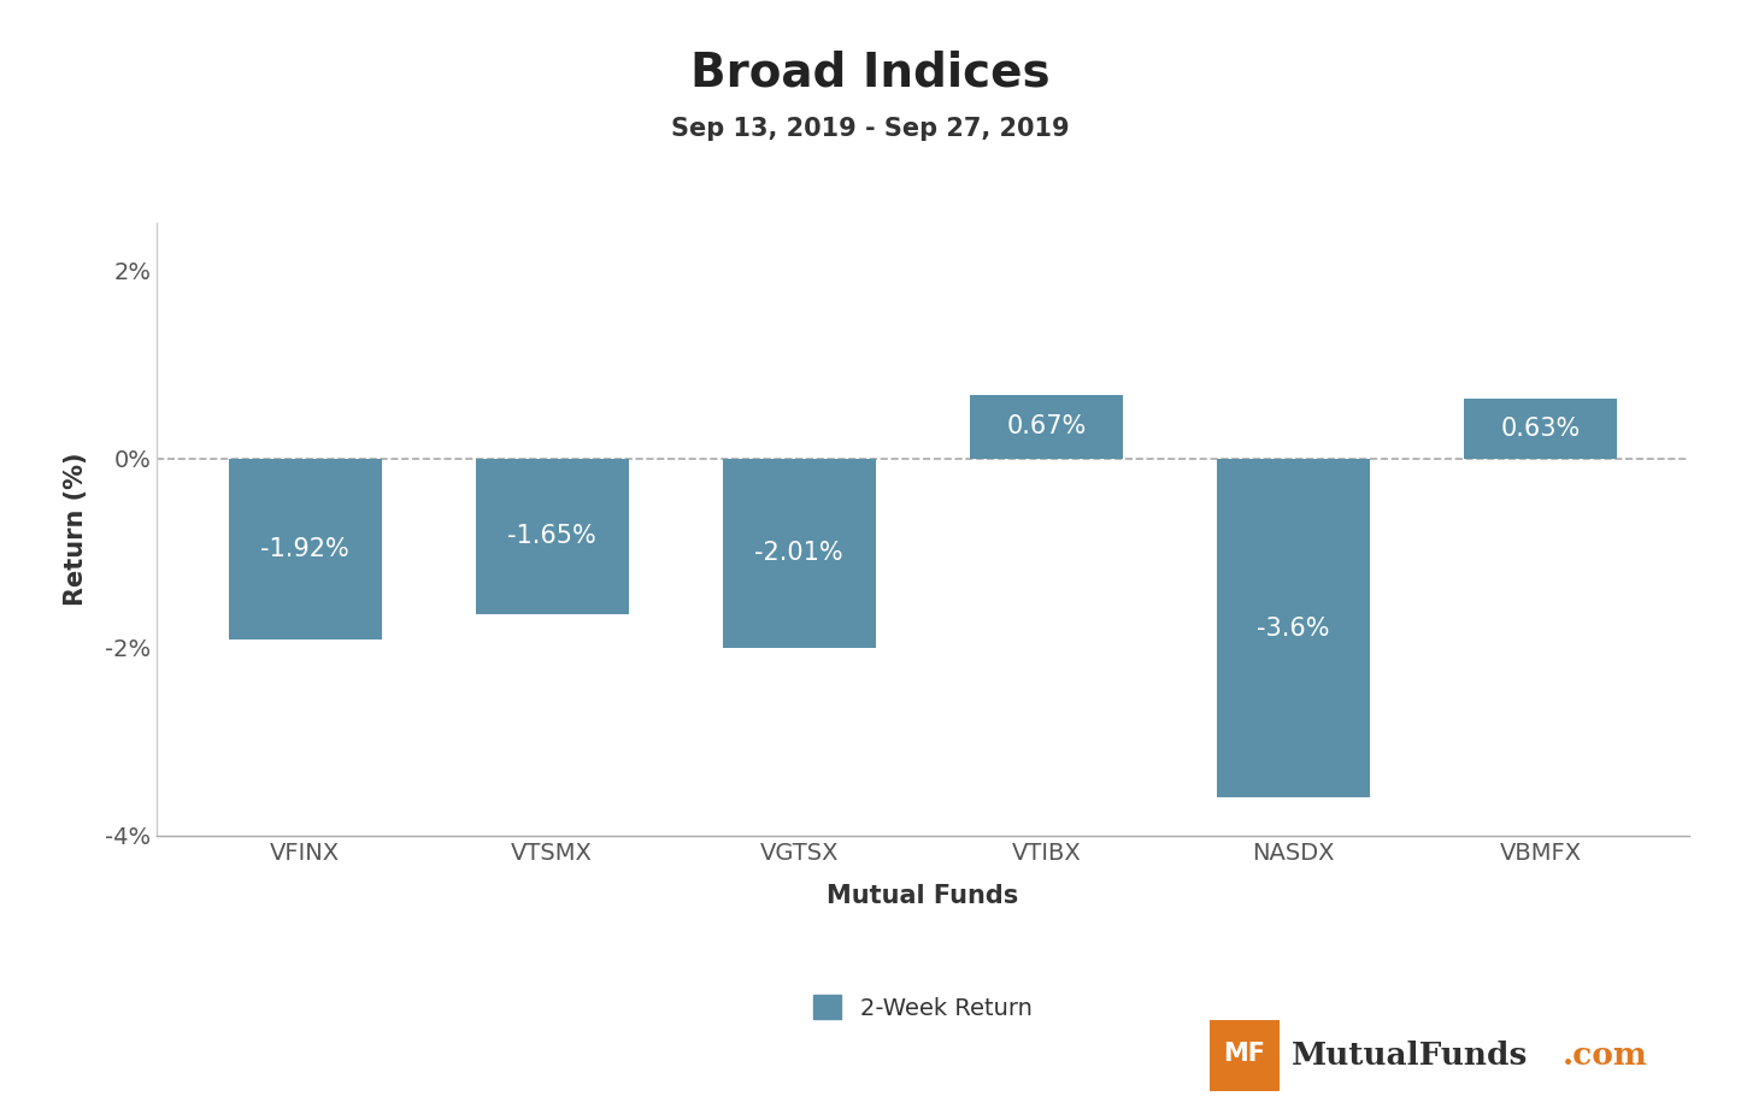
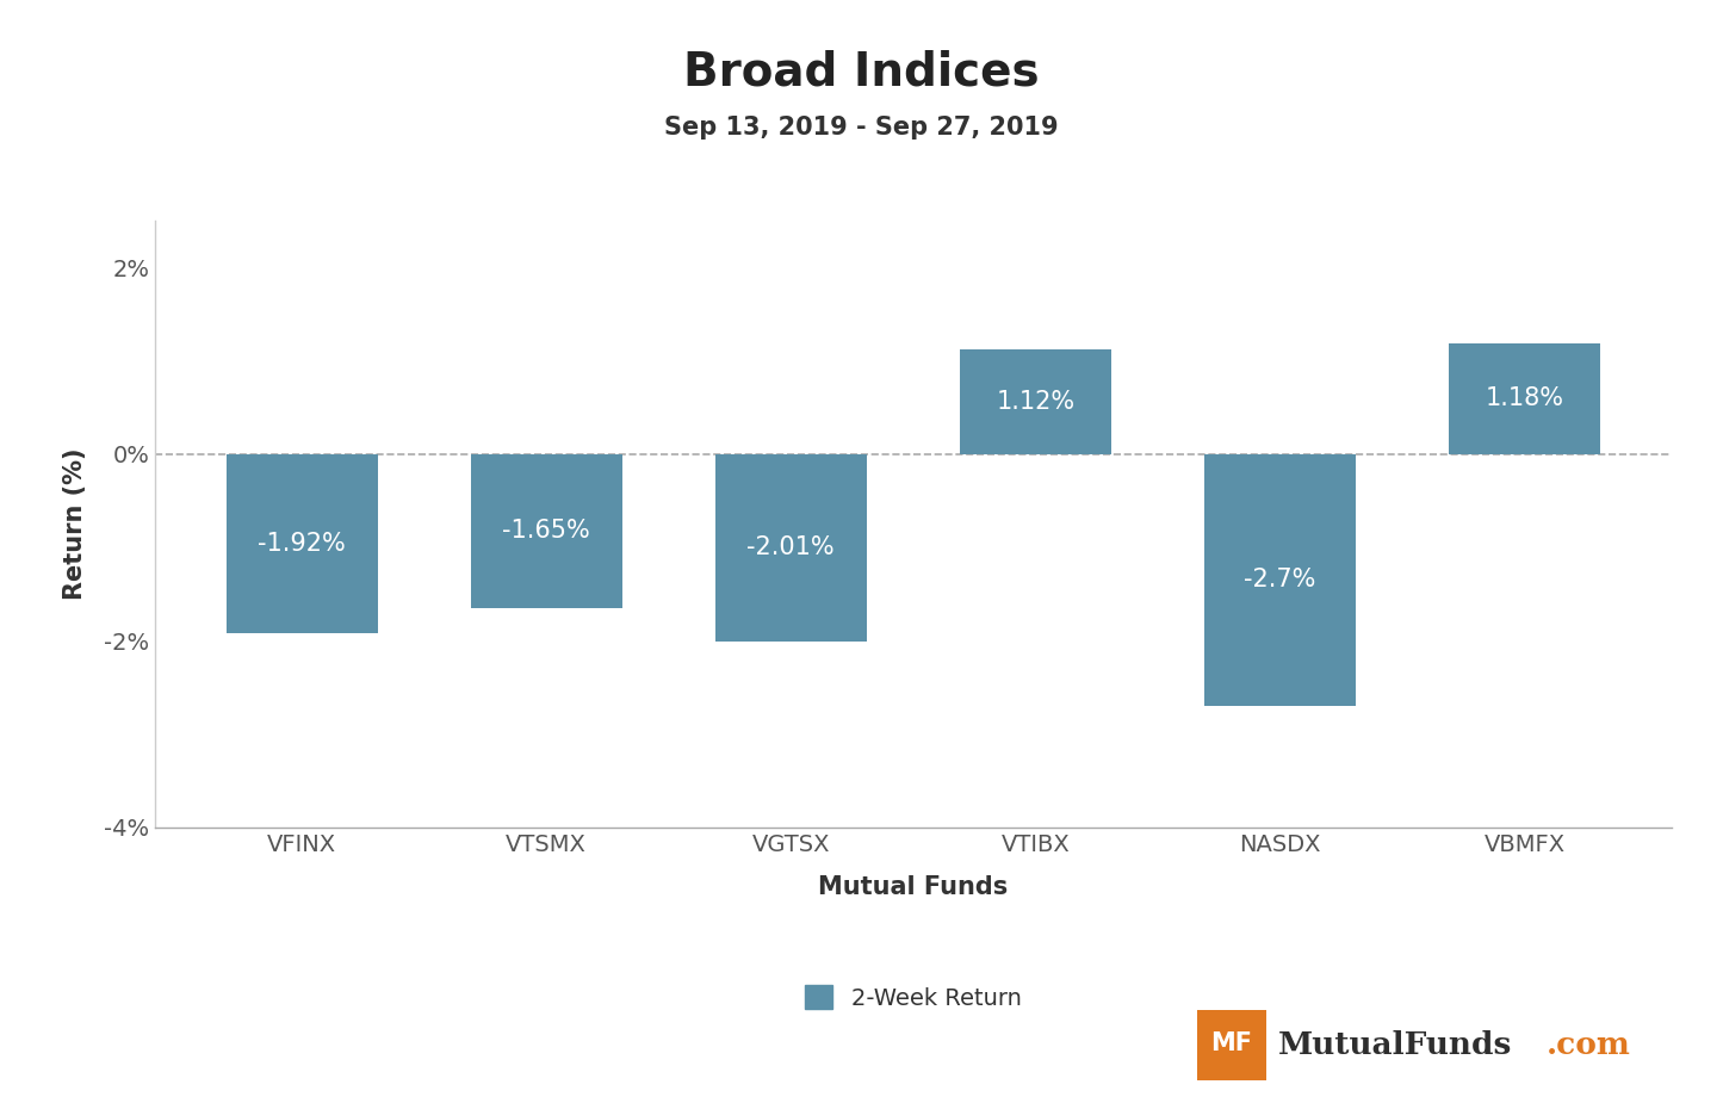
VTIBX: 0.67% -> 1.12%
NASDX: -3.6% -> -2.7%
VBMFX: 0.63% -> 1.18%
